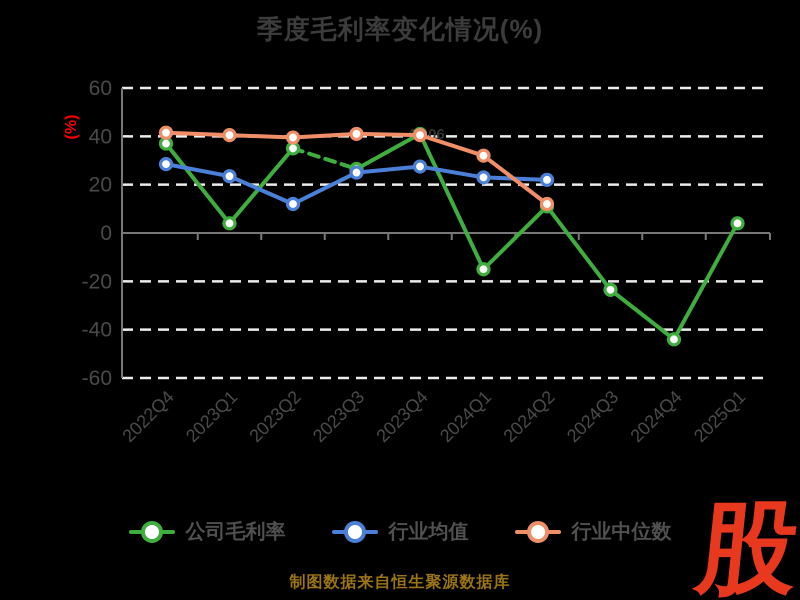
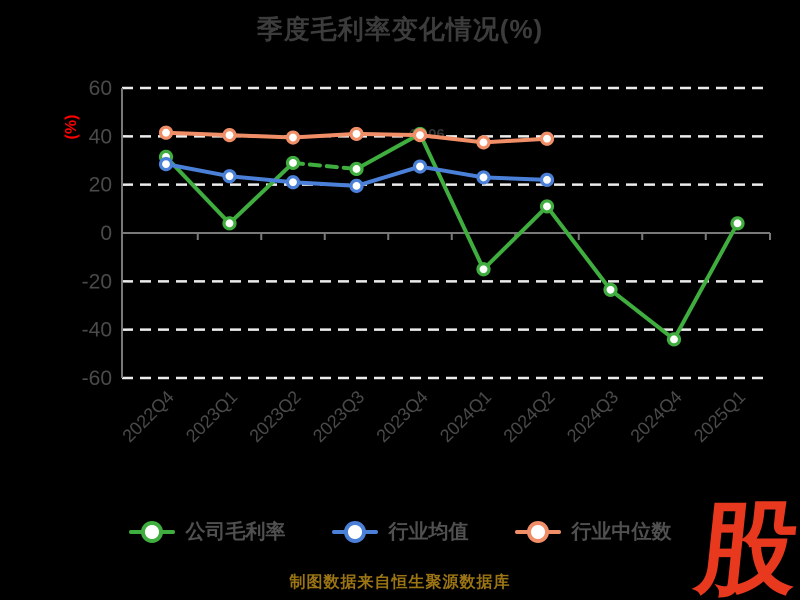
公司毛利率/2022Q4: 37 -> 32
公司毛利率/2023Q2: 35 -> 29
行业均值/2023Q2: 12 -> 21
行业均值/2023Q3: 25 -> 20
行业中位数/2024Q1: 32 -> 38
行业中位数/2024Q2: 12 -> 39
